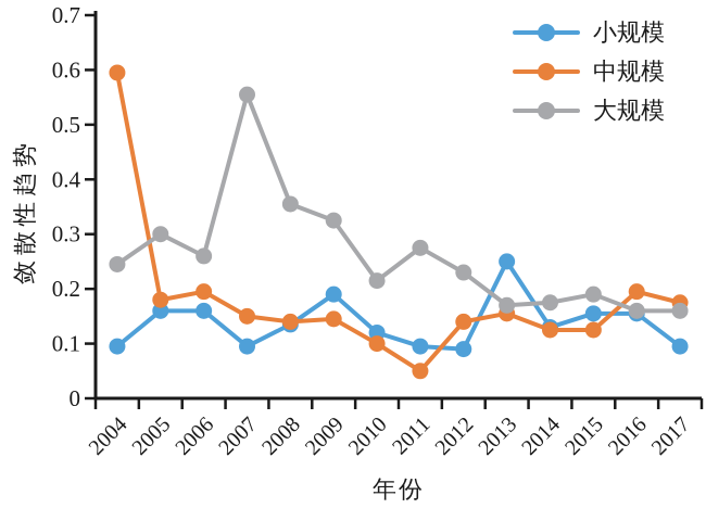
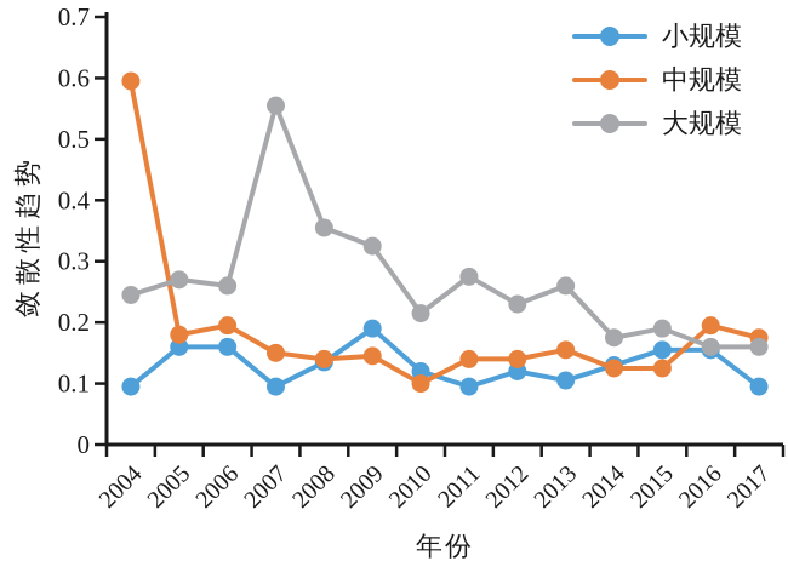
大规模/2005: 0.30 -> 0.27
中规模/2011: 0.05 -> 0.14
小规模/2012: 0.09 -> 0.12
小规模/2013: 0.25 -> 0.10
大规模/2013: 0.17 -> 0.26
